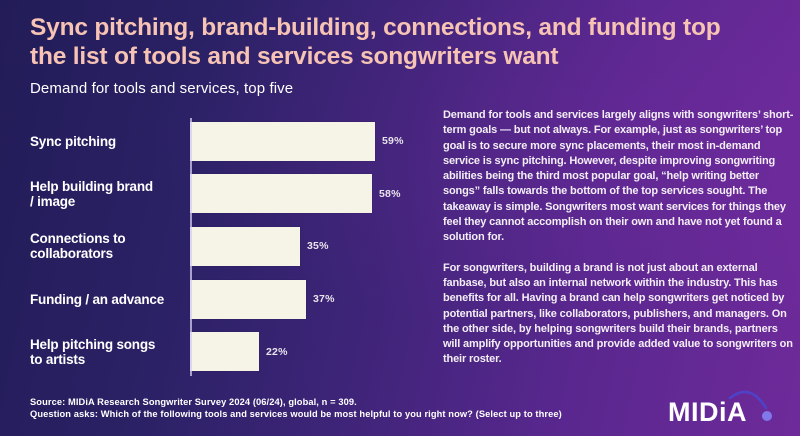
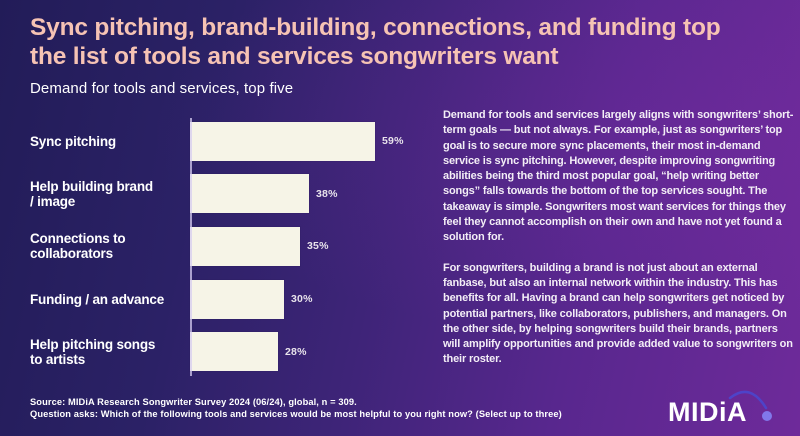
Help building brand / image: 58% -> 38%
Funding / an advance: 37% -> 30%
Help pitching songs to artists: 22% -> 28%
